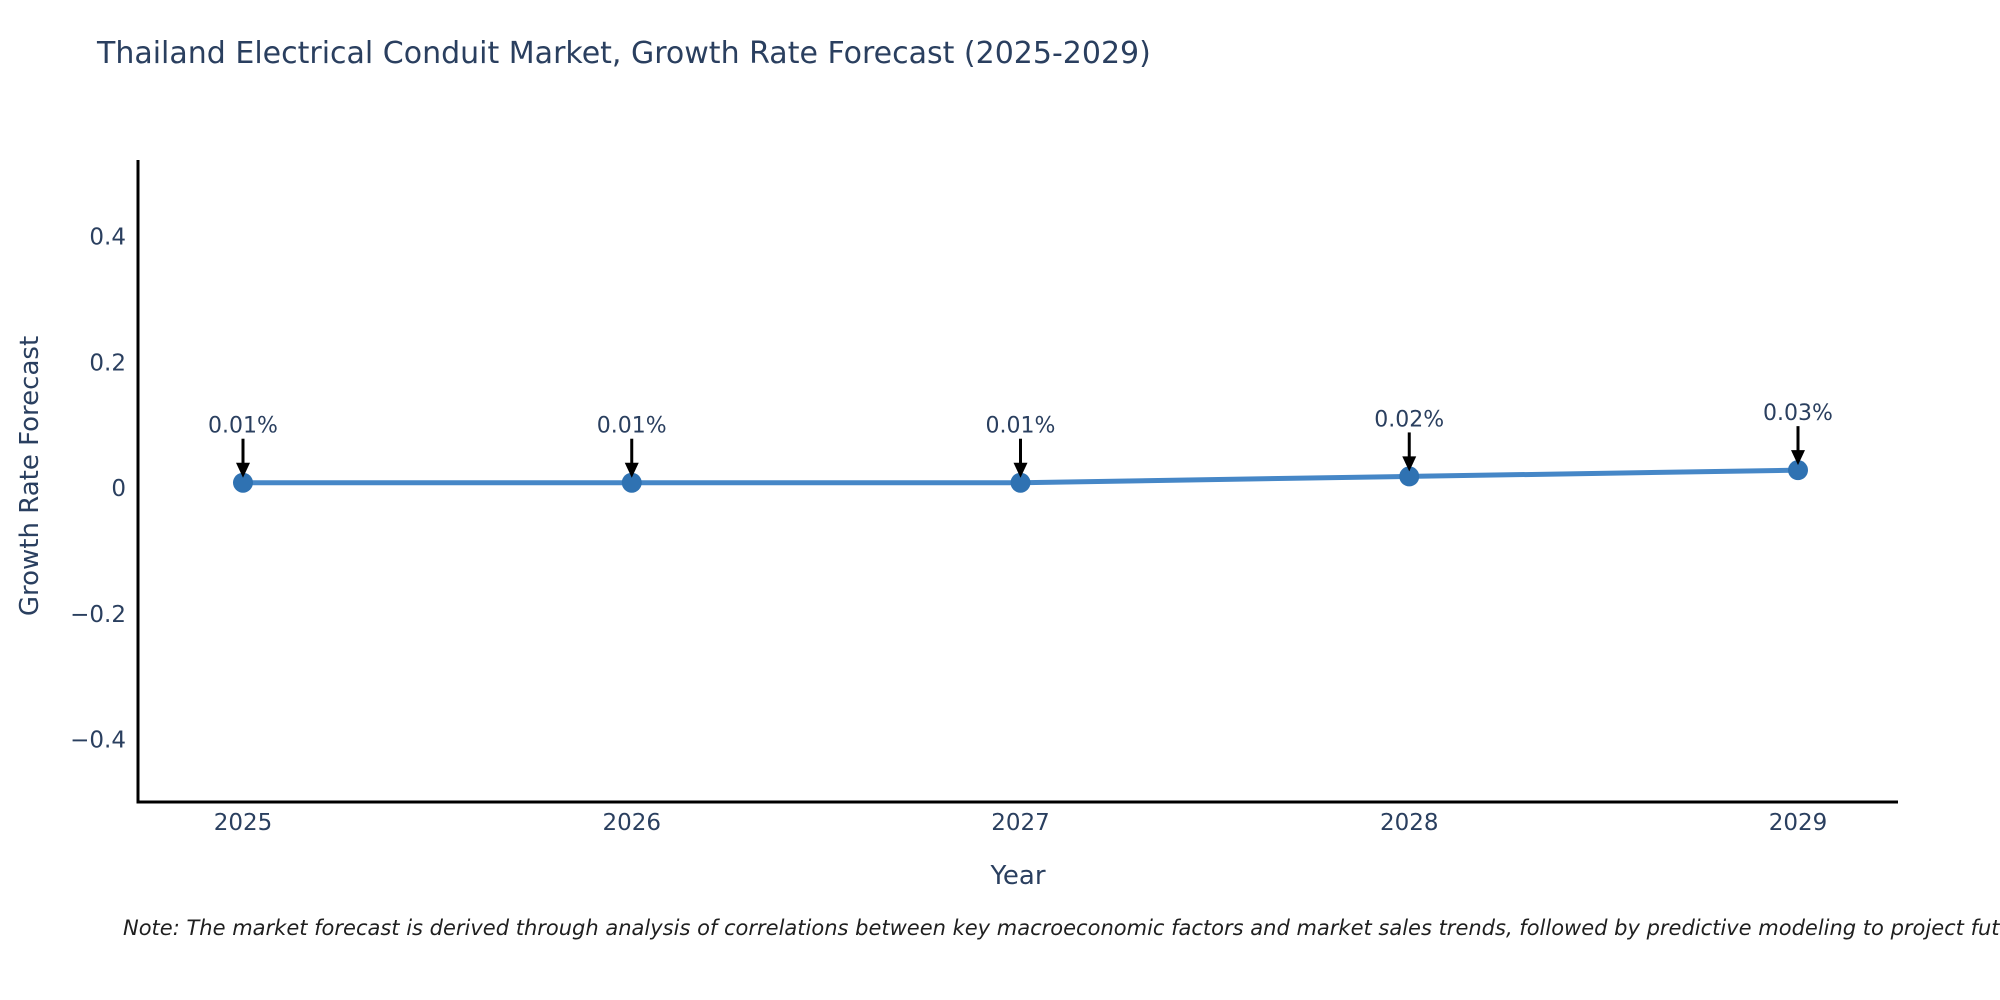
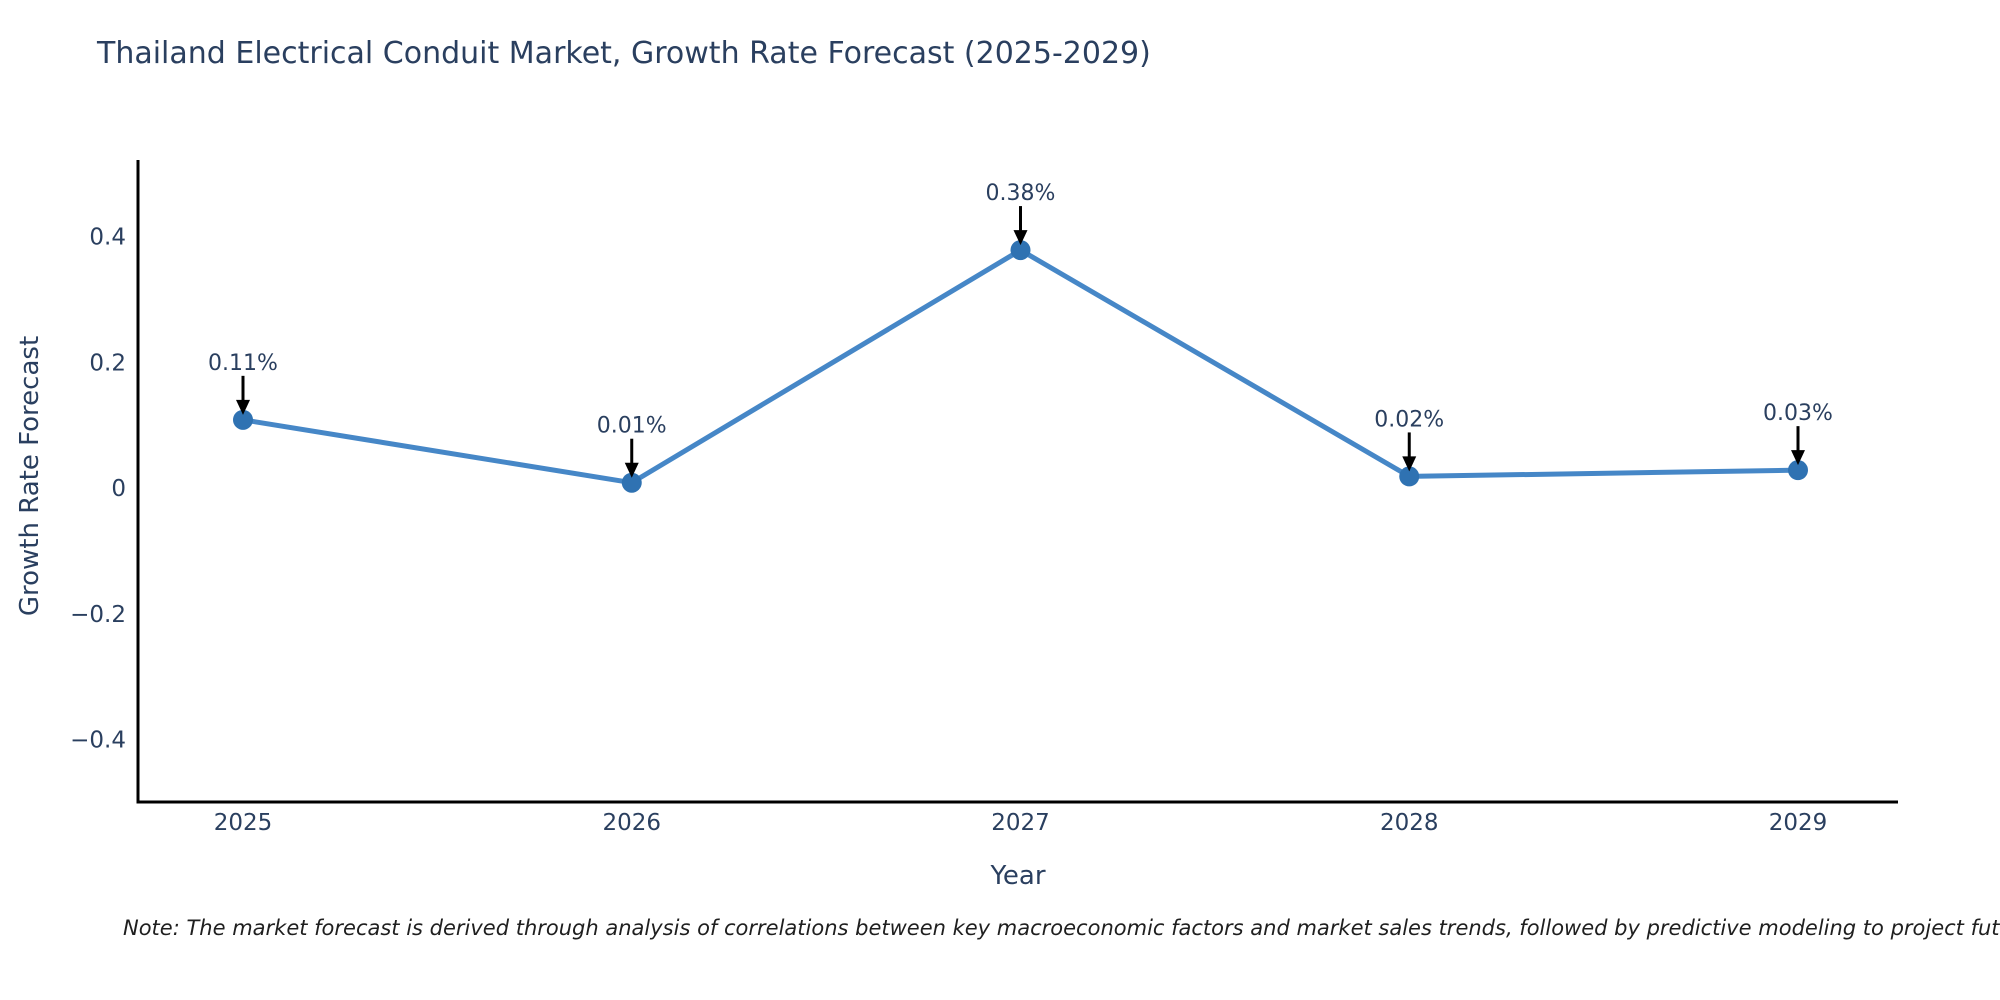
2025: 0.01% -> 0.11%
2027: 0.01% -> 0.38%
